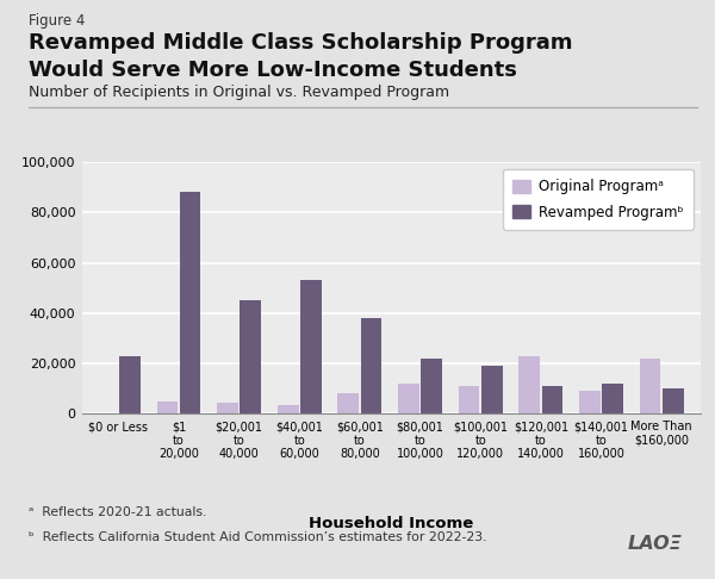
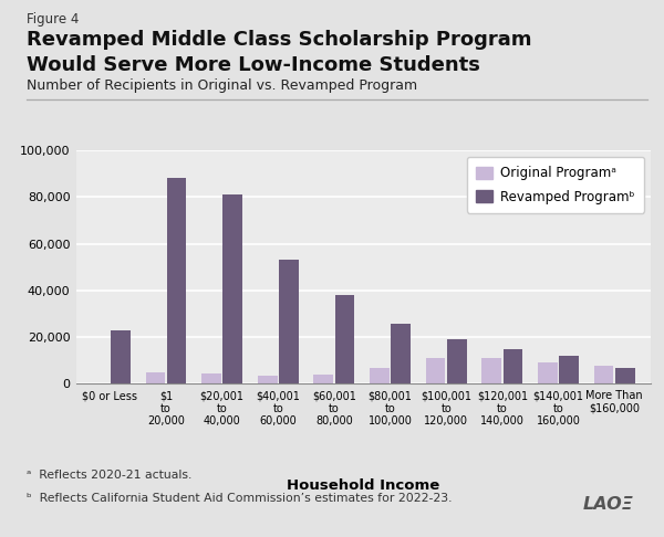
Revamped Programᵇ/$20,001 to 40,000: 45,000 -> 81,000
Original Programᵃ/$60,001 to 80,000: 8,500 -> 4,000
Original Programᵃ/$80,001 to 100,000: 12,000 -> 7,000
Revamped Programᵇ/$80,001 to 100,000: 22,000 -> 26,000
Original Programᵃ/$120,001 to 140,000: 23,000 -> 11,000
Revamped Programᵇ/$120,001 to 140,000: 11,000 -> 15,000
Original Programᵃ/More Than $160,000: 22,000 -> 8,000
Revamped Programᵇ/More Than $160,000: 10,000 -> 7,000
